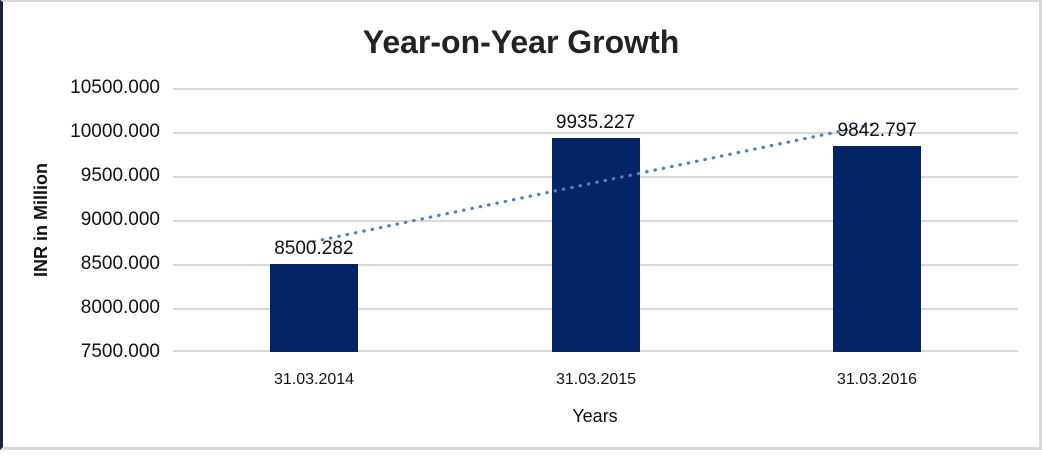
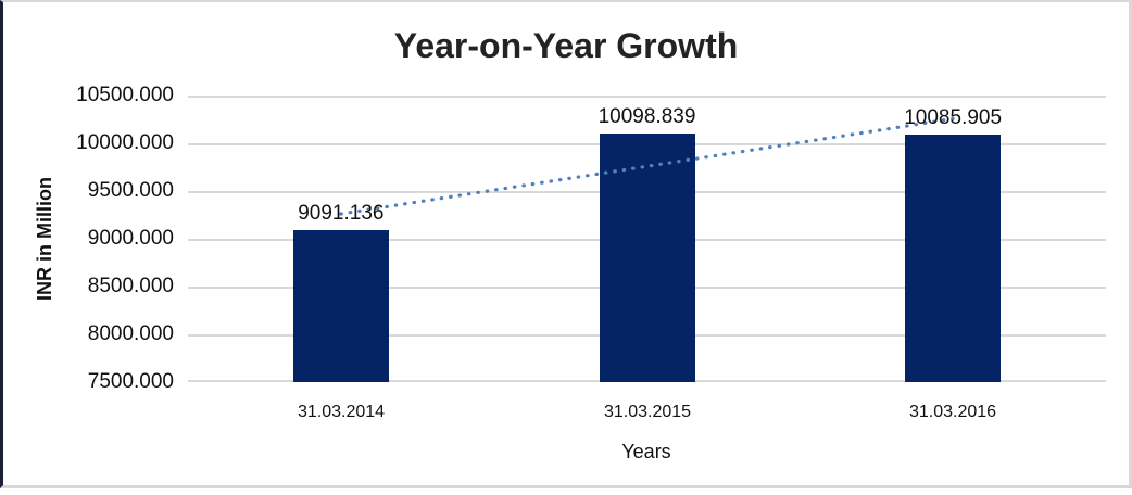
31.03.2014: 8500.282 -> 9091.136
31.03.2015: 9935.227 -> 10098.839
31.03.2016: 9842.797 -> 10085.905
